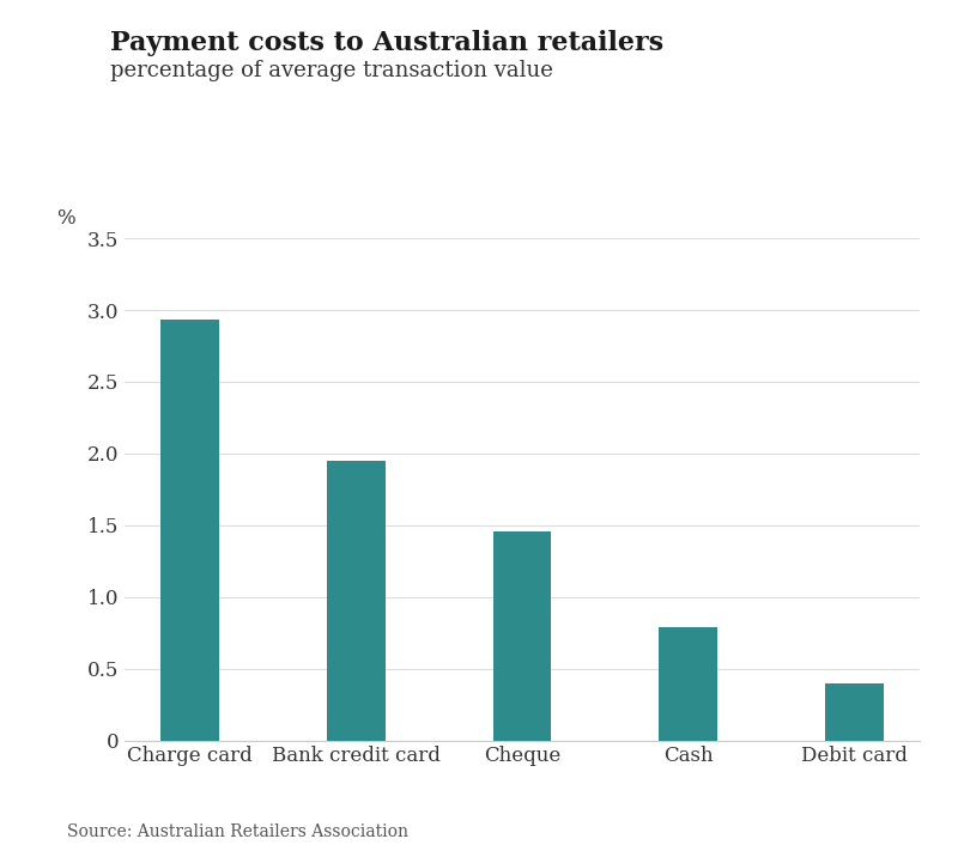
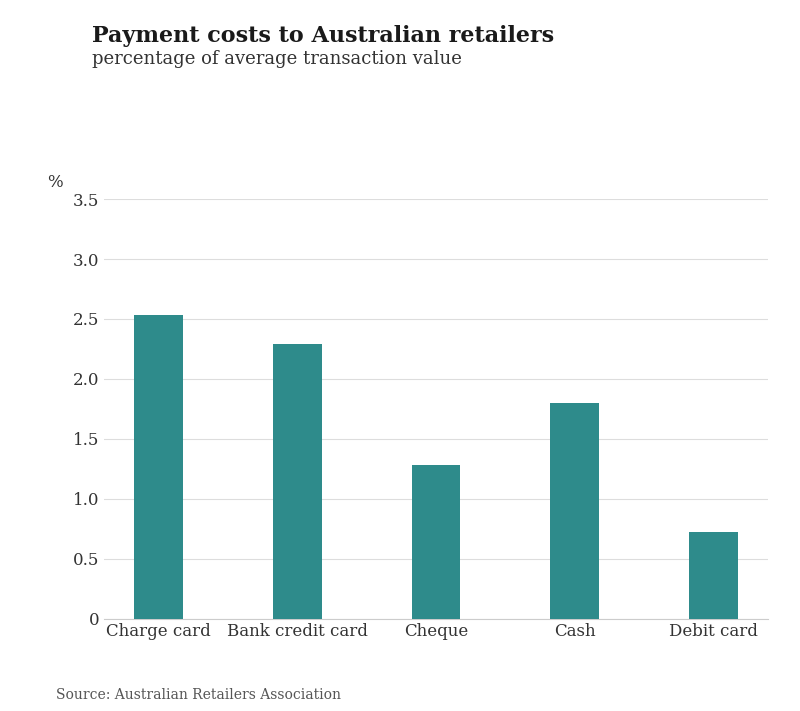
Charge card: 2.93 -> 2.53
Bank credit card: 1.95 -> 2.29
Cheque: 1.46 -> 1.28
Cash: 0.79 -> 1.80
Debit card: 0.40 -> 0.72
